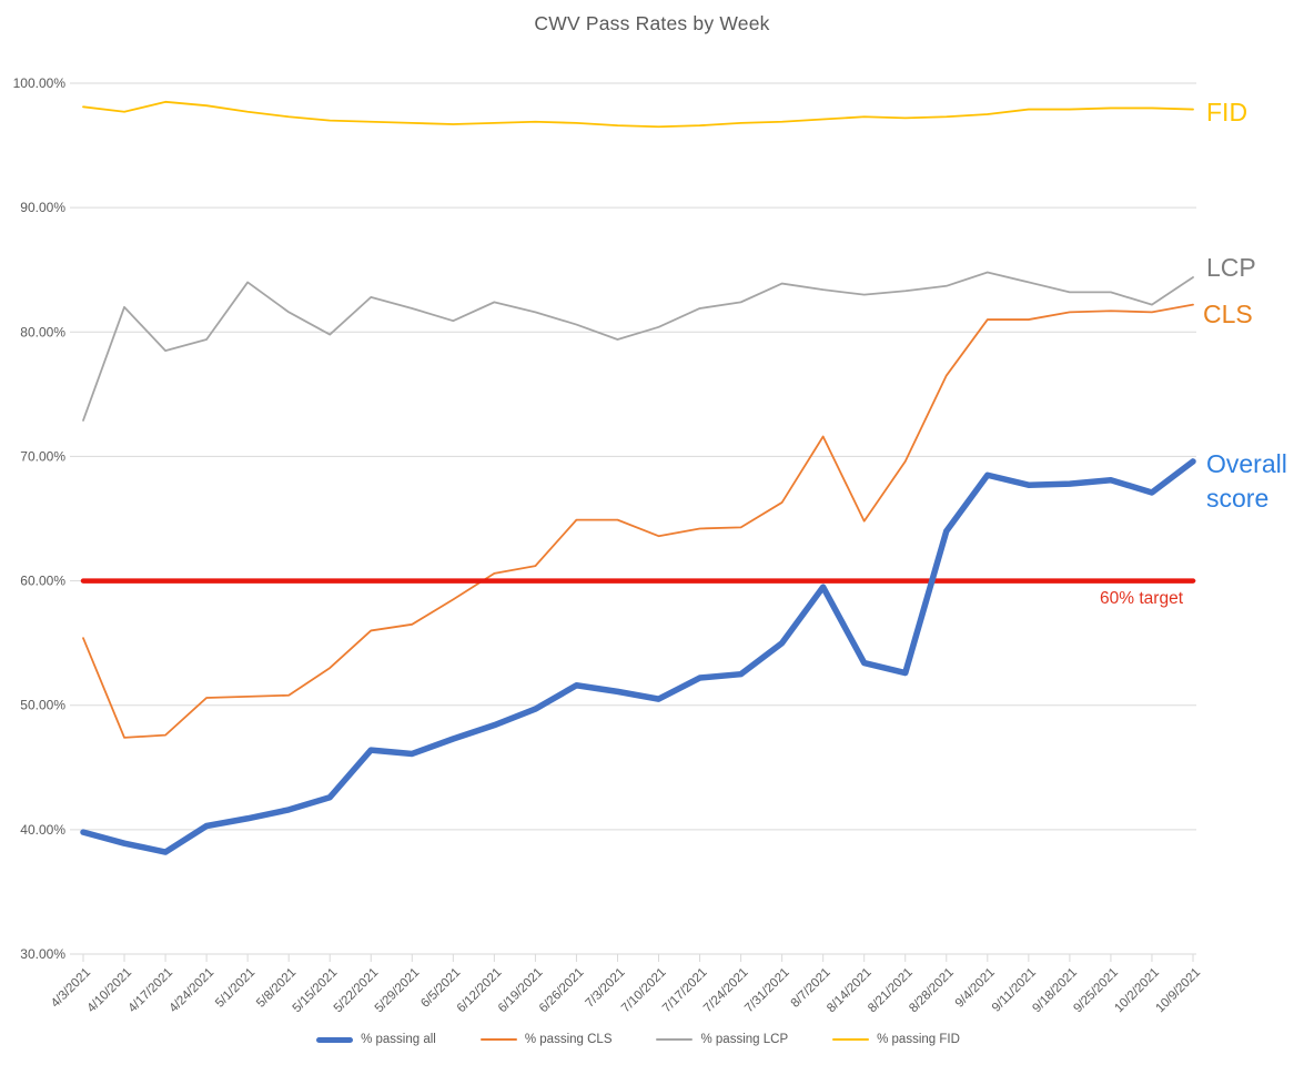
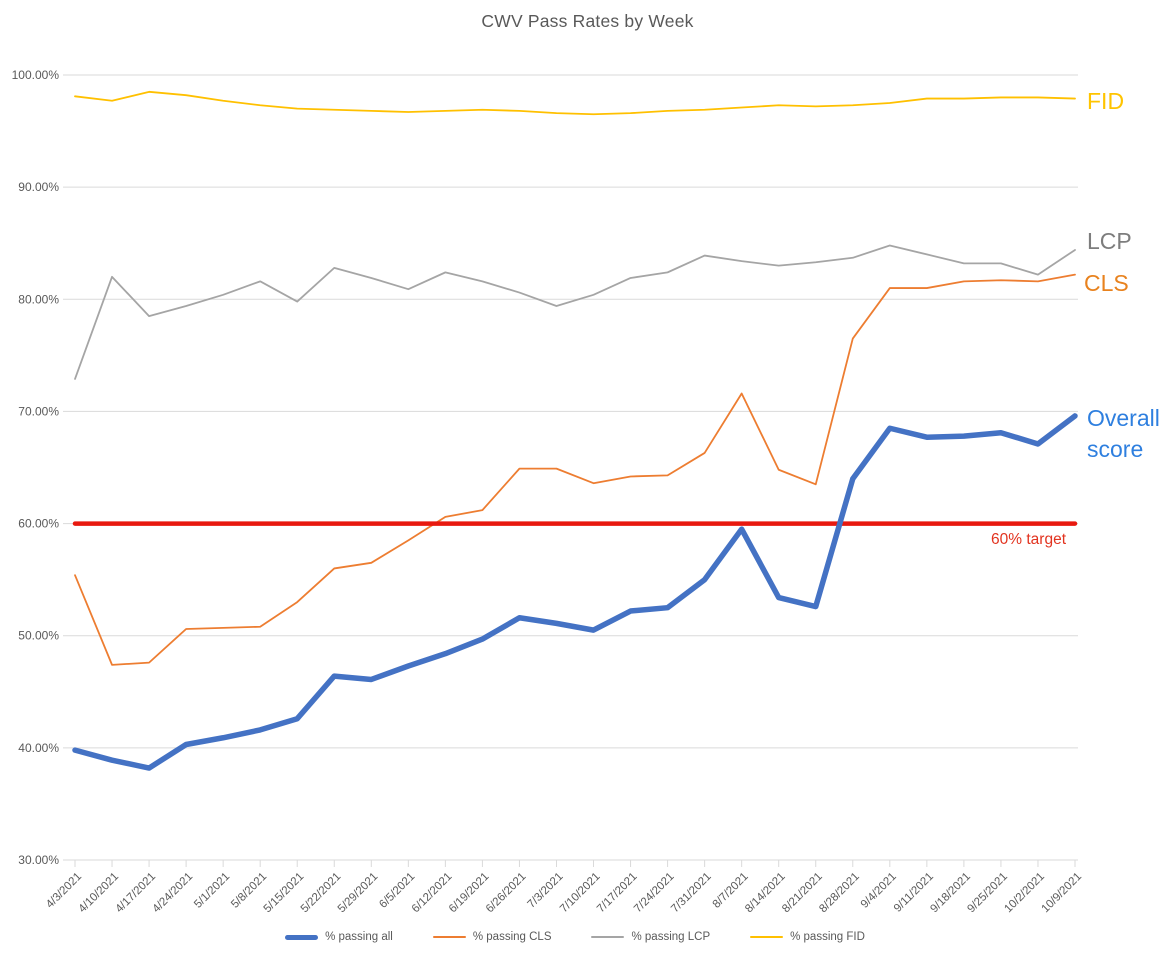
% passing LCP/5/1/2021: 84.0% -> 80.4%
% passing CLS/8/21/2021: 69.6% -> 63.5%
